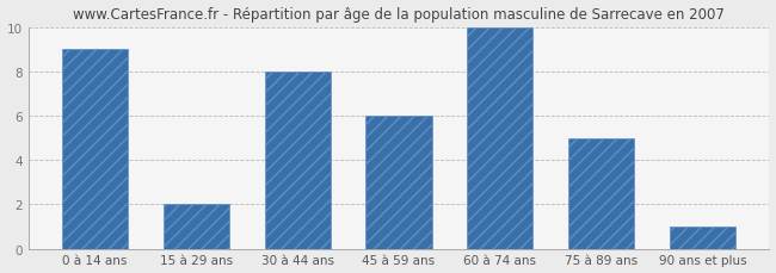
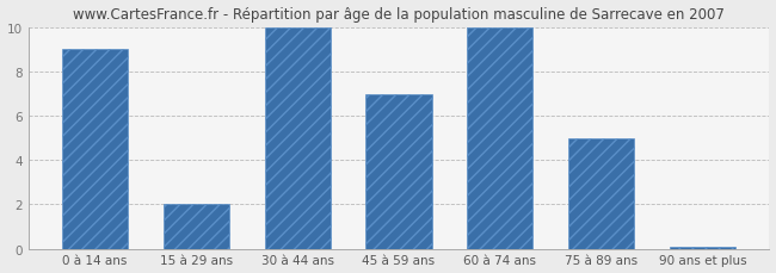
30 à 44 ans: 8.0 -> 10.0
45 à 59 ans: 6.0 -> 7.0
90 ans et plus: 1.0 -> 0.1
